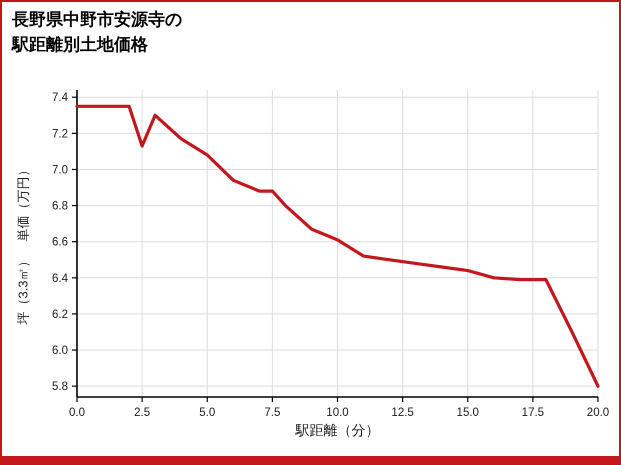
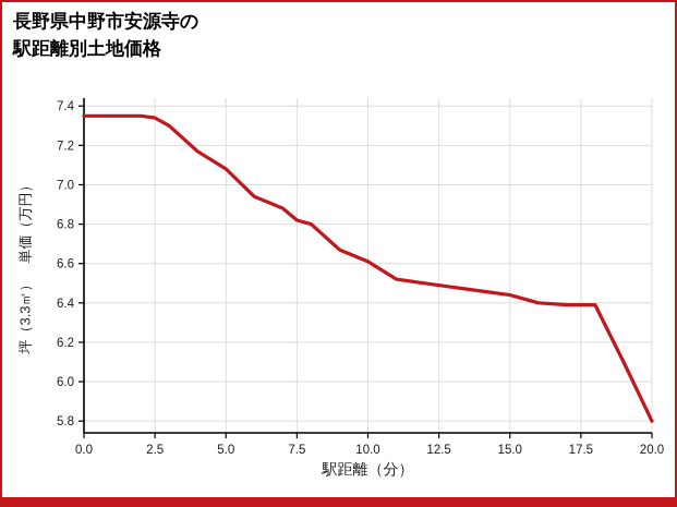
2.5: 7.13 -> 7.34
7.5: 6.88 -> 6.82
